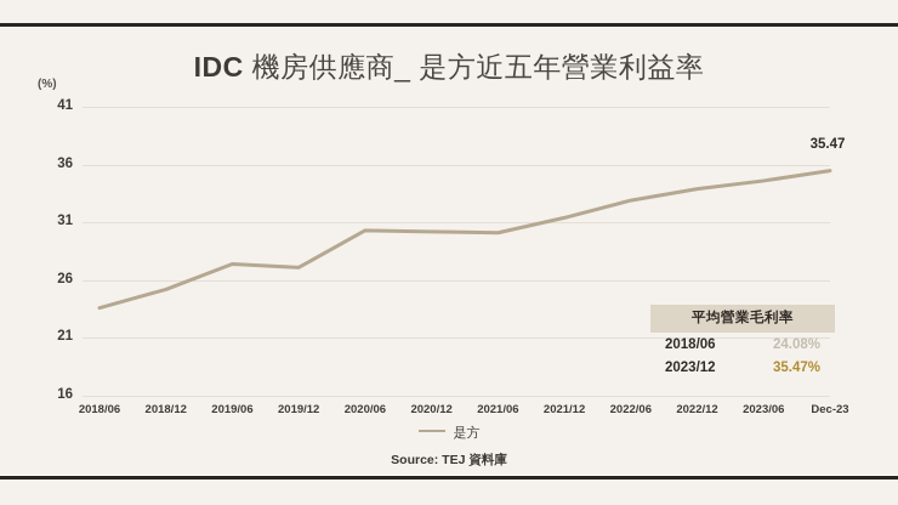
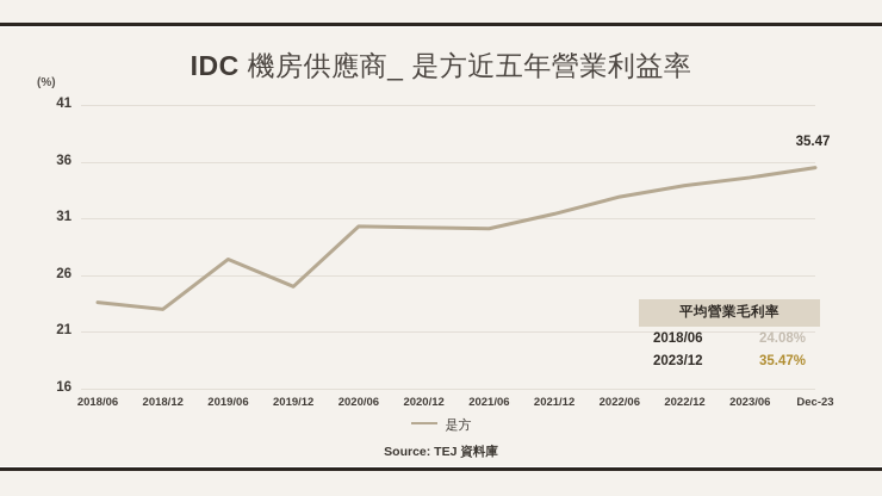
2018/12: 25 -> 23
2019/12: 27 -> 25
